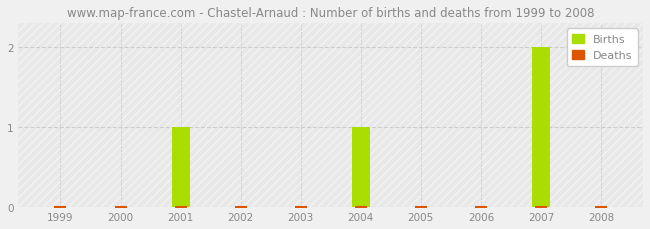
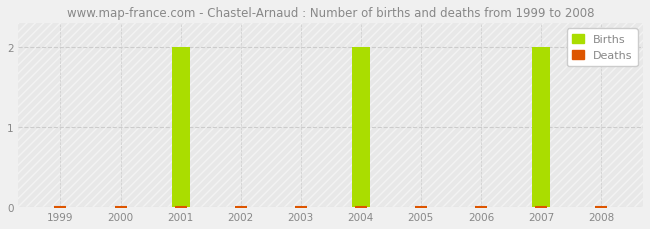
2001: 1 -> 2
2004: 1 -> 2
